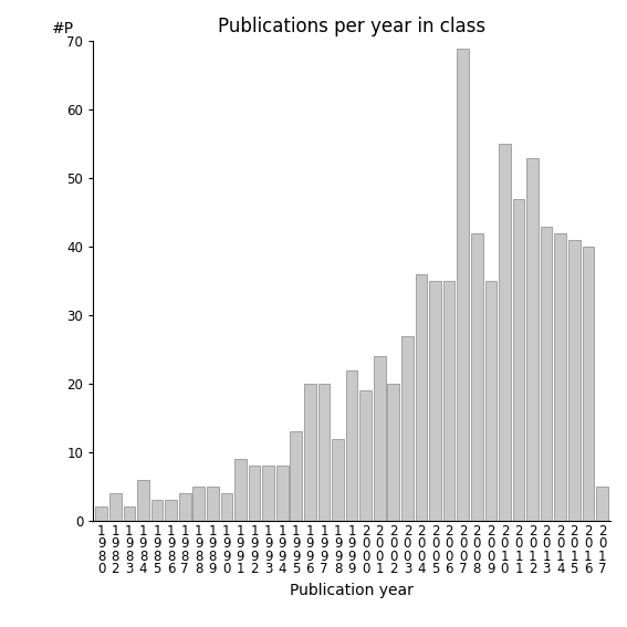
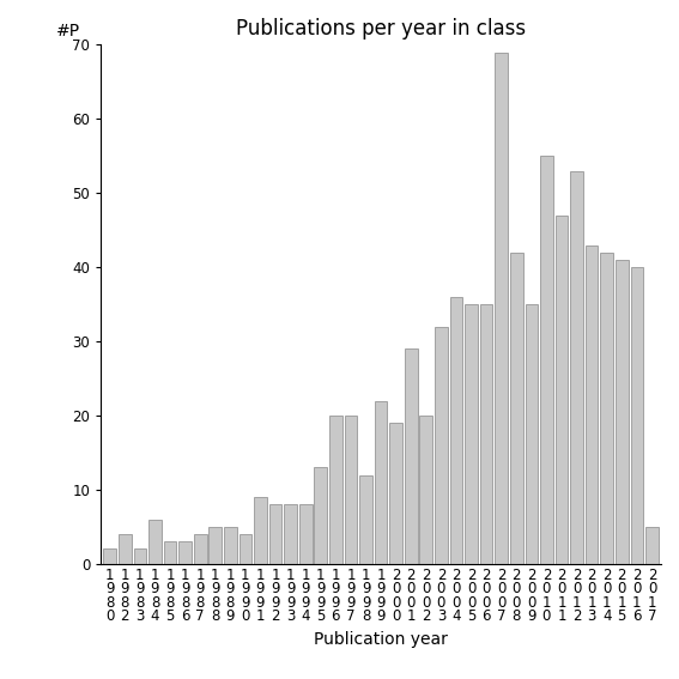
2 0 0 1: 24 -> 29
2 0 0 3: 27 -> 32
